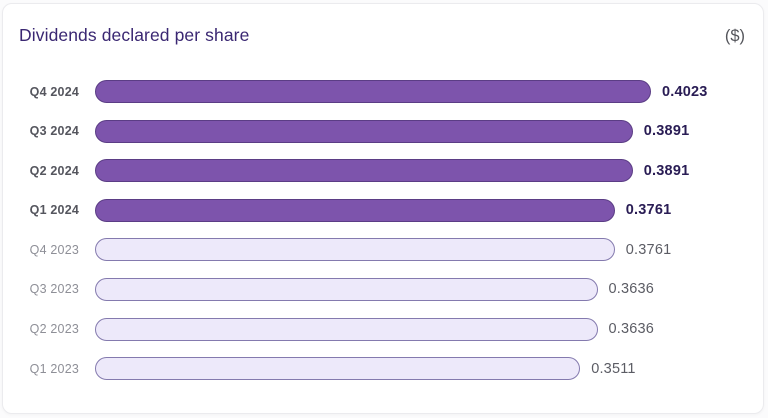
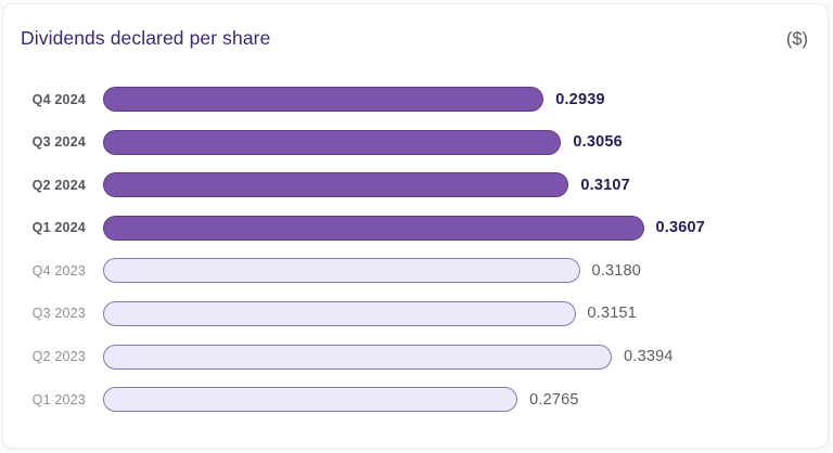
Q4 2024: 0.4023 -> 0.2939
Q3 2024: 0.3891 -> 0.3056
Q2 2024: 0.3891 -> 0.3107
Q1 2024: 0.3761 -> 0.3607
Q4 2023: 0.3761 -> 0.3180
Q3 2023: 0.3636 -> 0.3151
Q2 2023: 0.3636 -> 0.3394
Q1 2023: 0.3511 -> 0.2765
